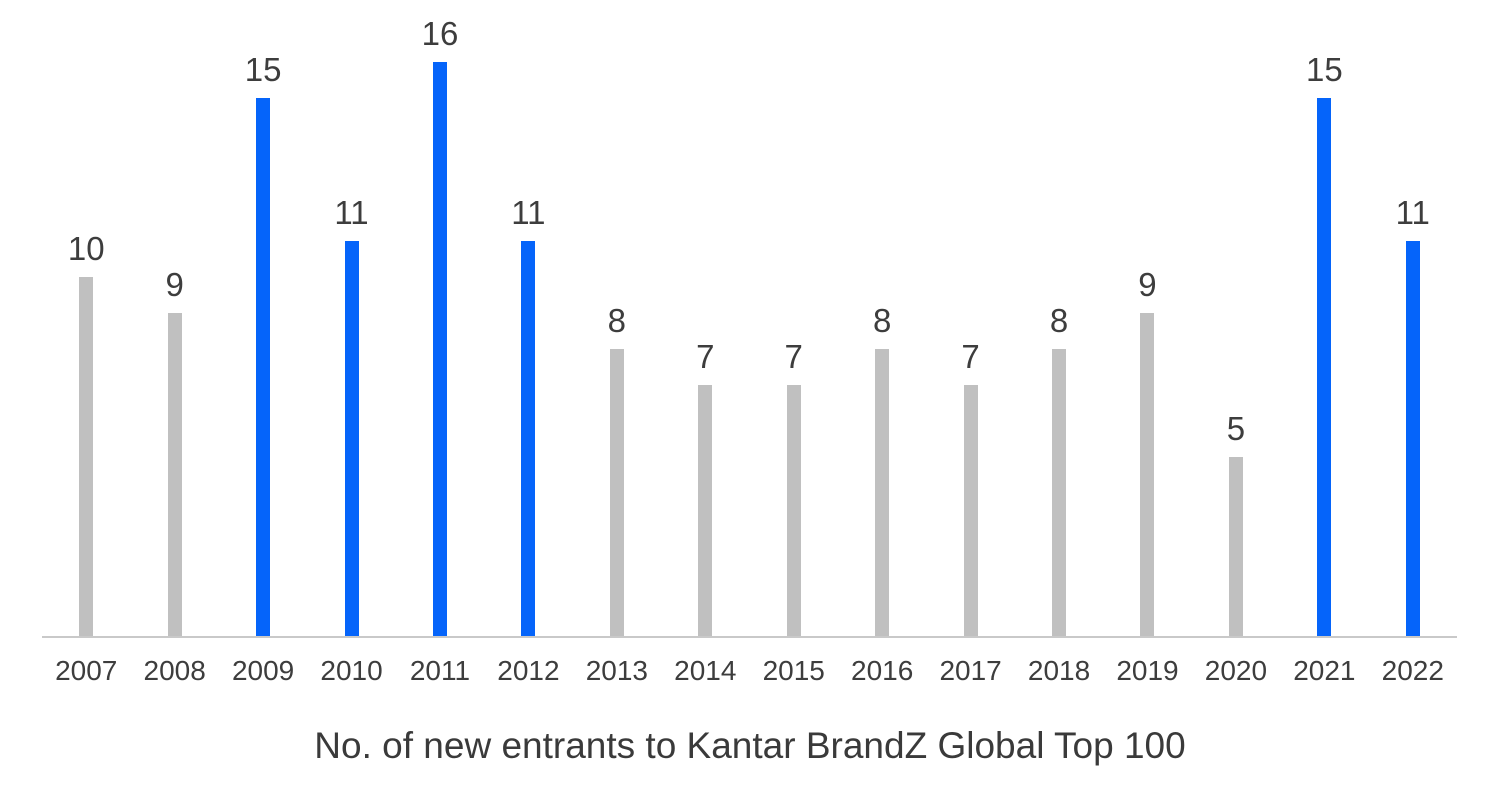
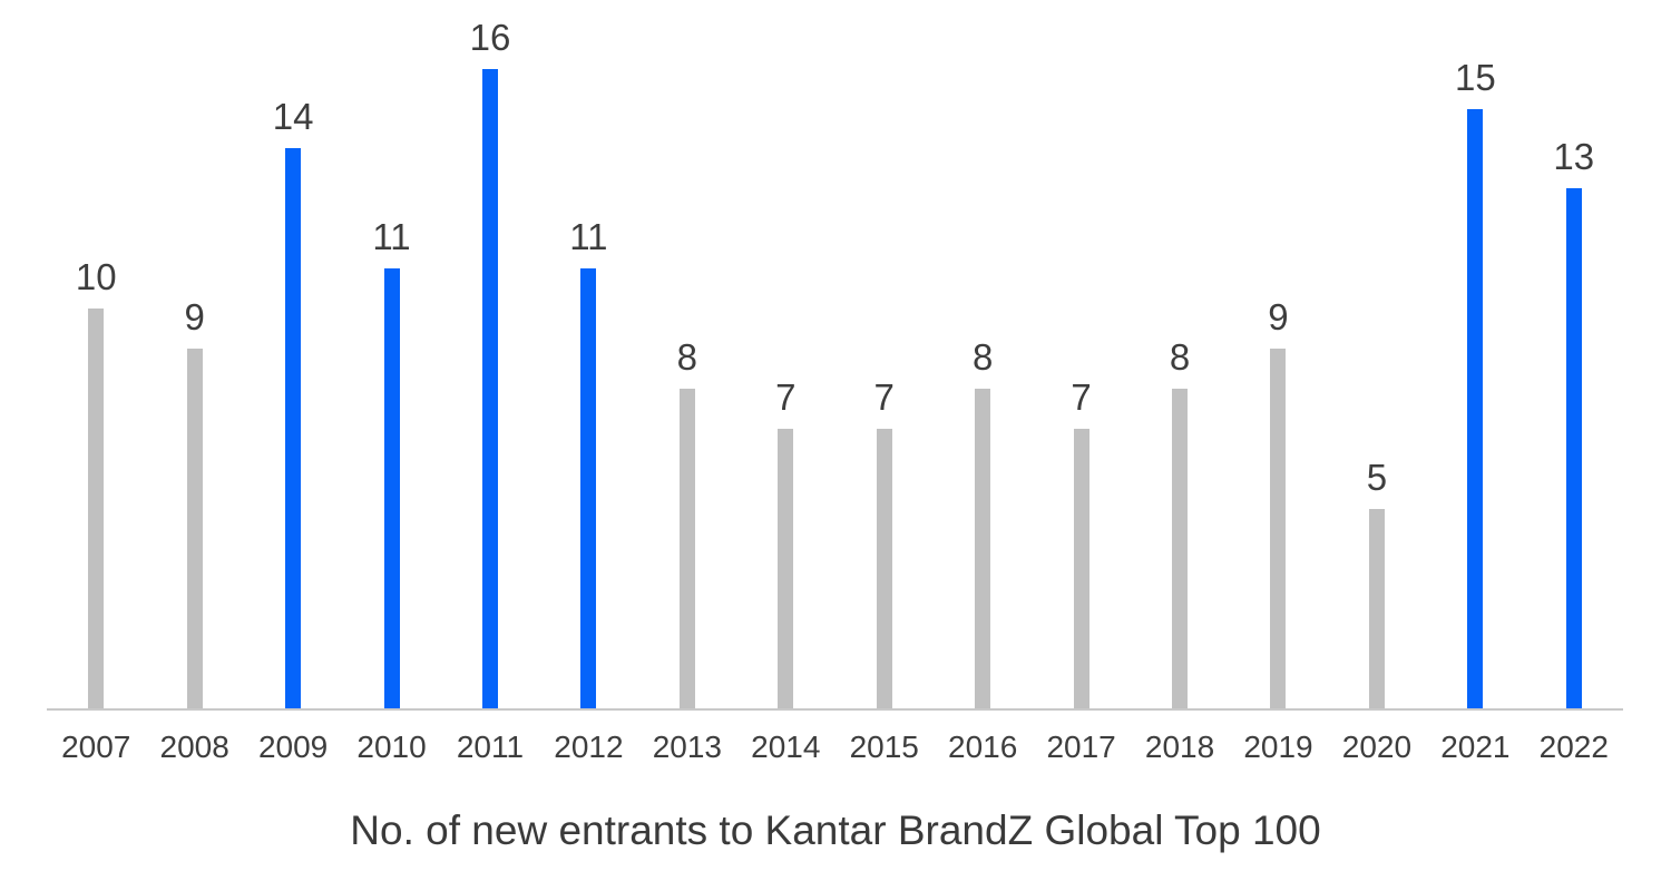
2009: 15 -> 14
2022: 11 -> 13
